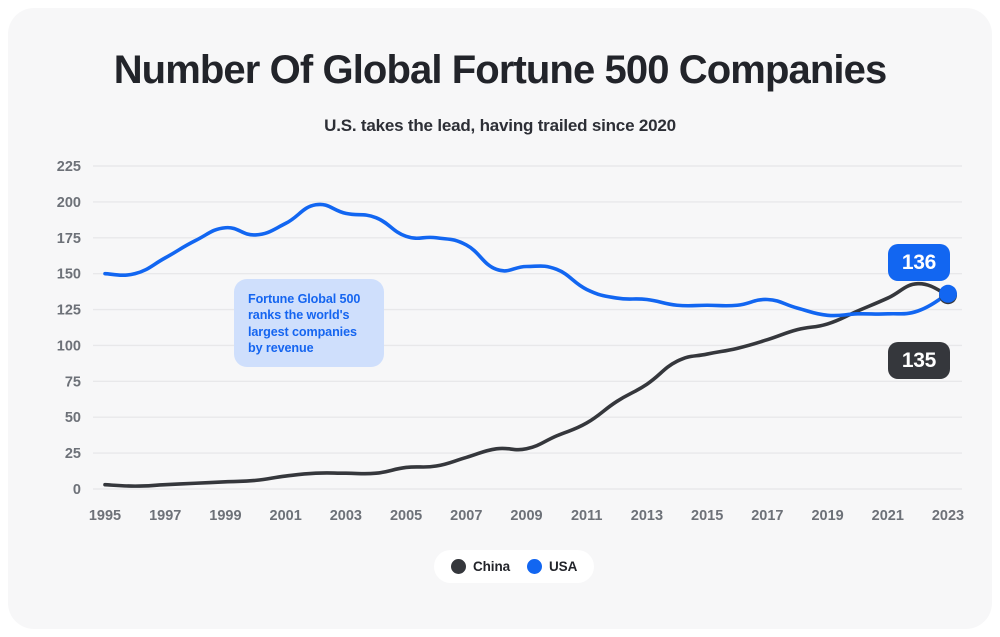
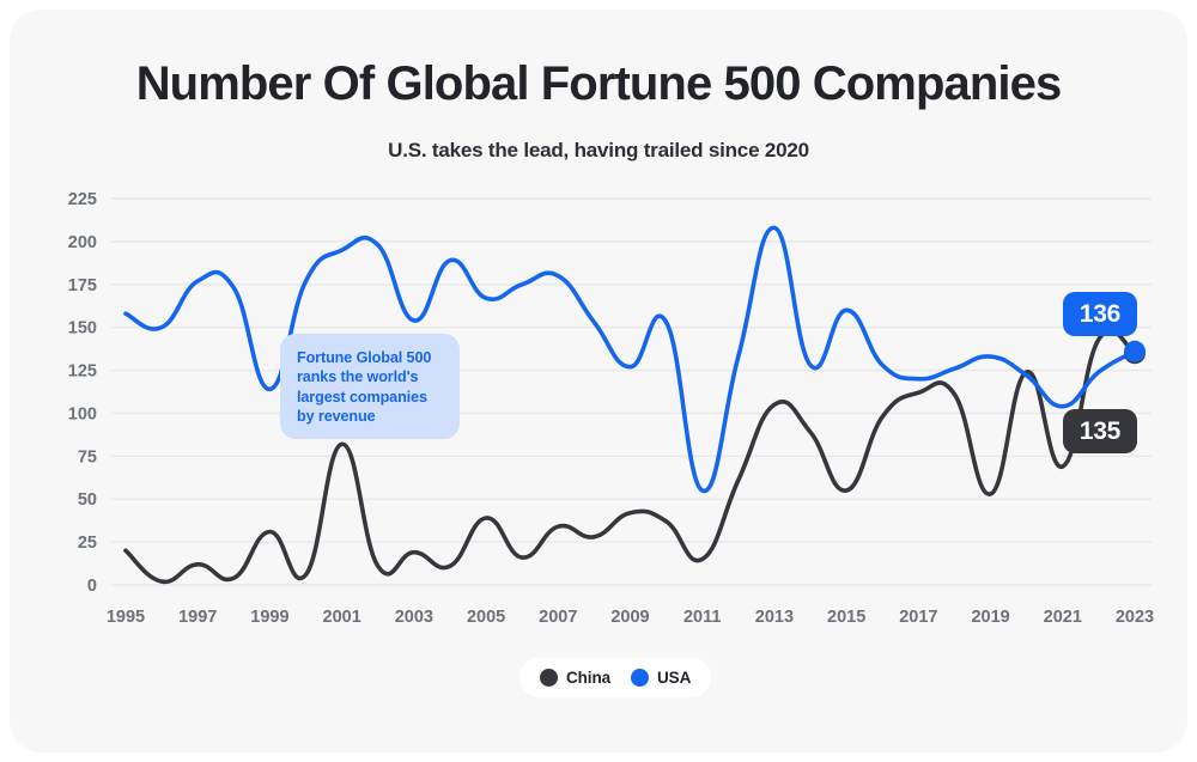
China/1995: 3 -> 20
USA/1995: 150 -> 158
China/1997: 3 -> 12
USA/1997: 161 -> 177
China/1999: 5 -> 31
USA/1999: 182 -> 114
China/2001: 9 -> 82
USA/2001: 185 -> 195
China/2003: 11 -> 19
USA/2003: 192 -> 154
China/2005: 15 -> 39
USA/2005: 176 -> 167
China/2007: 22 -> 34
USA/2007: 170 -> 180
China/2009: 28 -> 42
USA/2009: 155 -> 127
China/2011: 46 -> 15
USA/2011: 139 -> 55
China/2013: 73 -> 105
USA/2013: 132 -> 208
China/2015: 94 -> 55
USA/2015: 128 -> 160
China/2017: 104 -> 112
USA/2017: 132 -> 120
China/2019: 115 -> 53
USA/2019: 121 -> 133
China/2021: 133 -> 69
USA/2021: 122 -> 104
